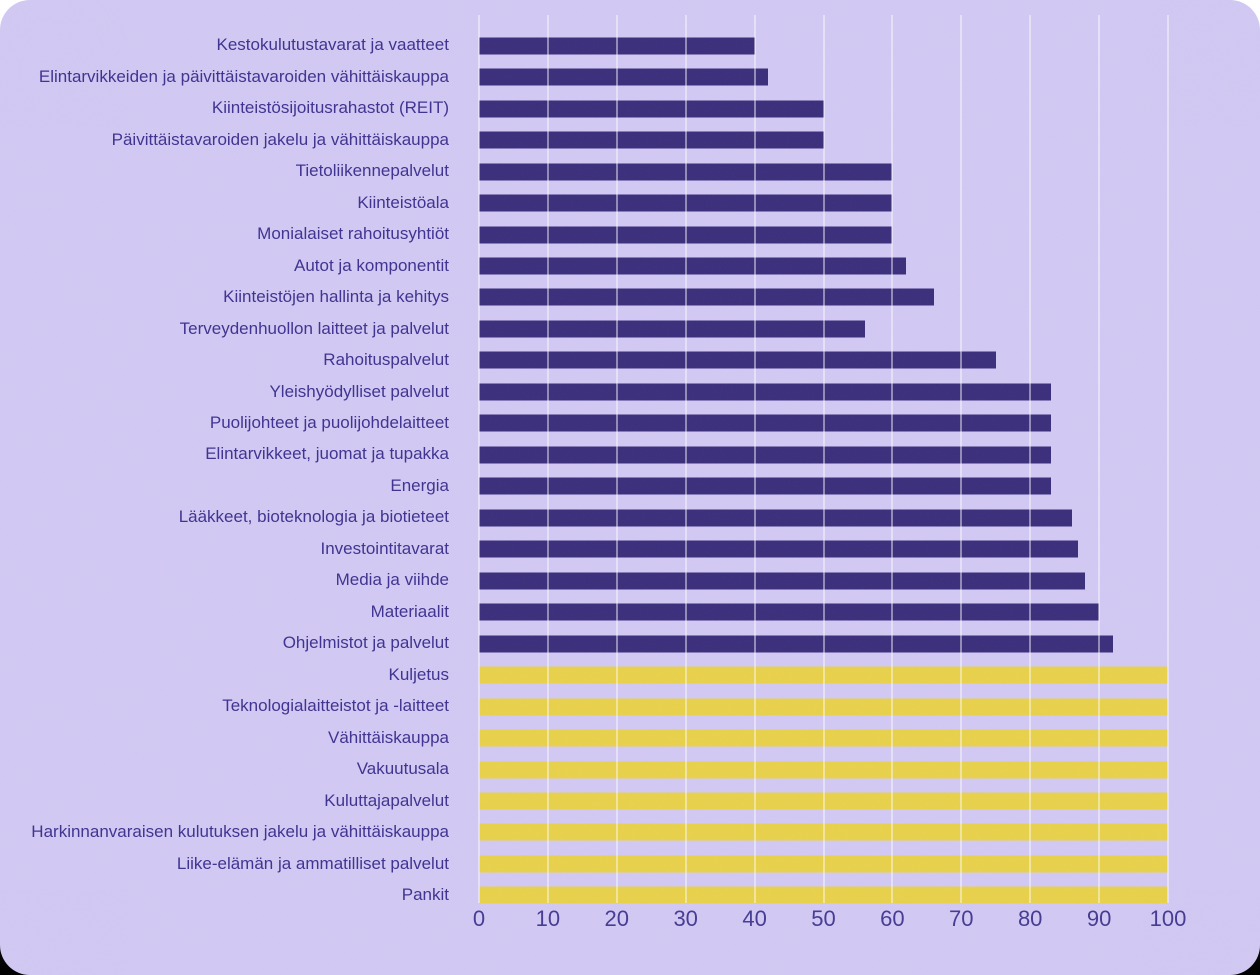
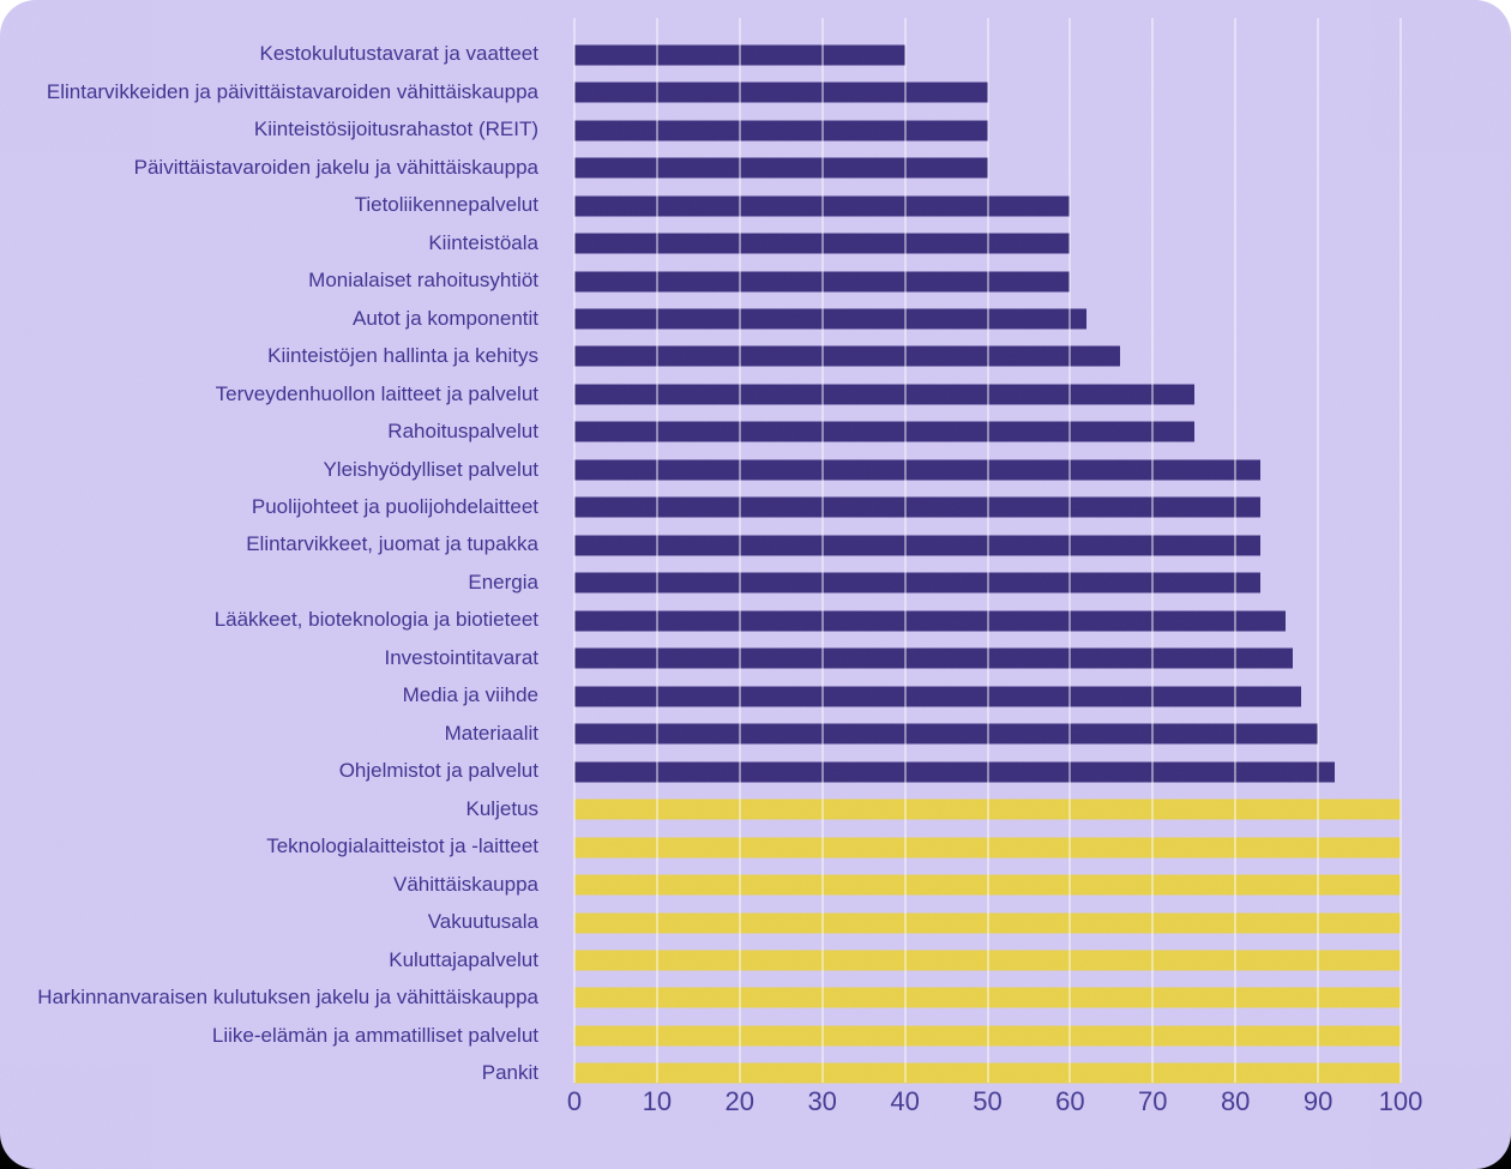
Elintarvikkeiden ja päivittäistavaroiden vähittäiskauppa: 42 -> 50
Terveydenhuollon laitteet ja palvelut: 56 -> 75
